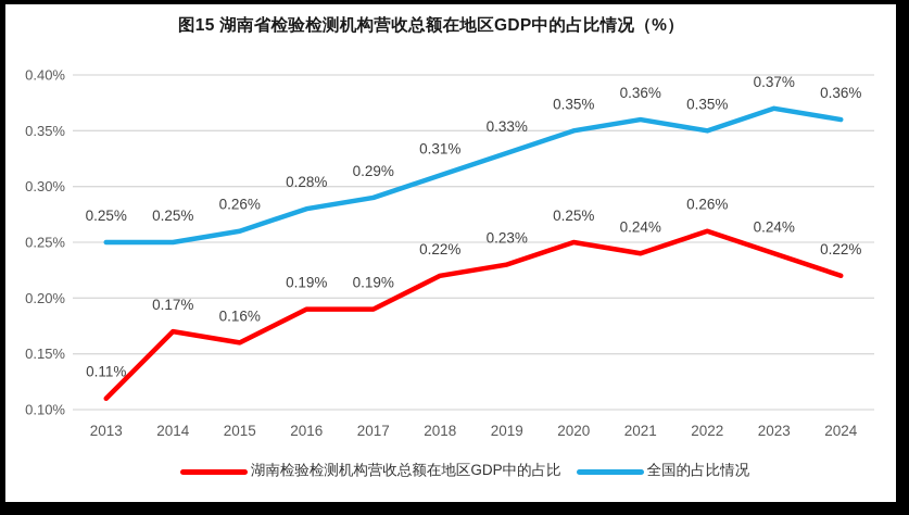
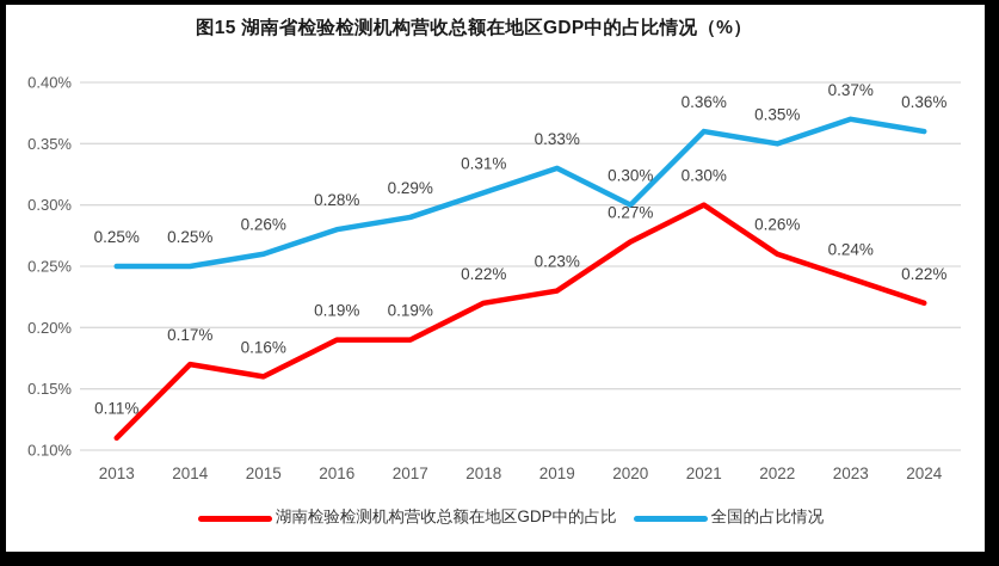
湖南检验检测机构营收总额在地区GDP中的占比/2020: 0.25% -> 0.27%
全国的占比情况/2020: 0.35% -> 0.30%
湖南检验检测机构营收总额在地区GDP中的占比/2021: 0.24% -> 0.30%
